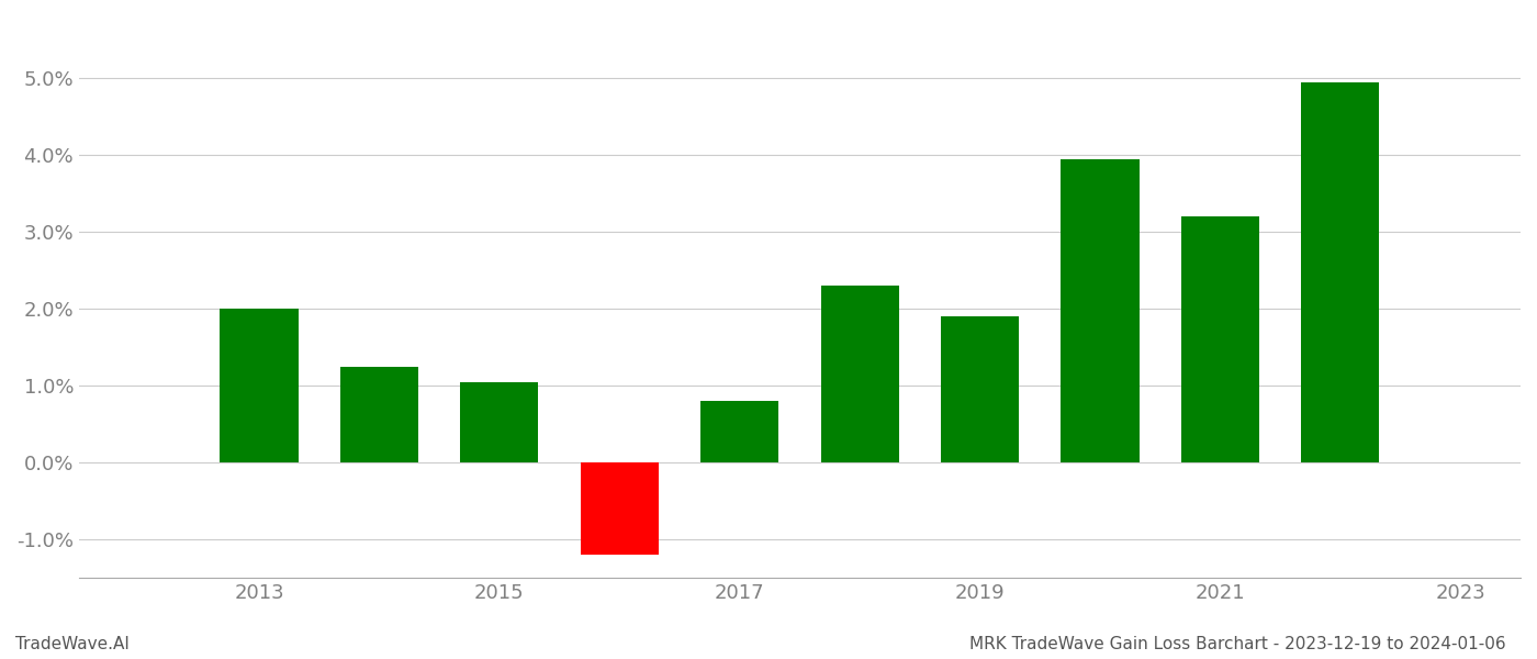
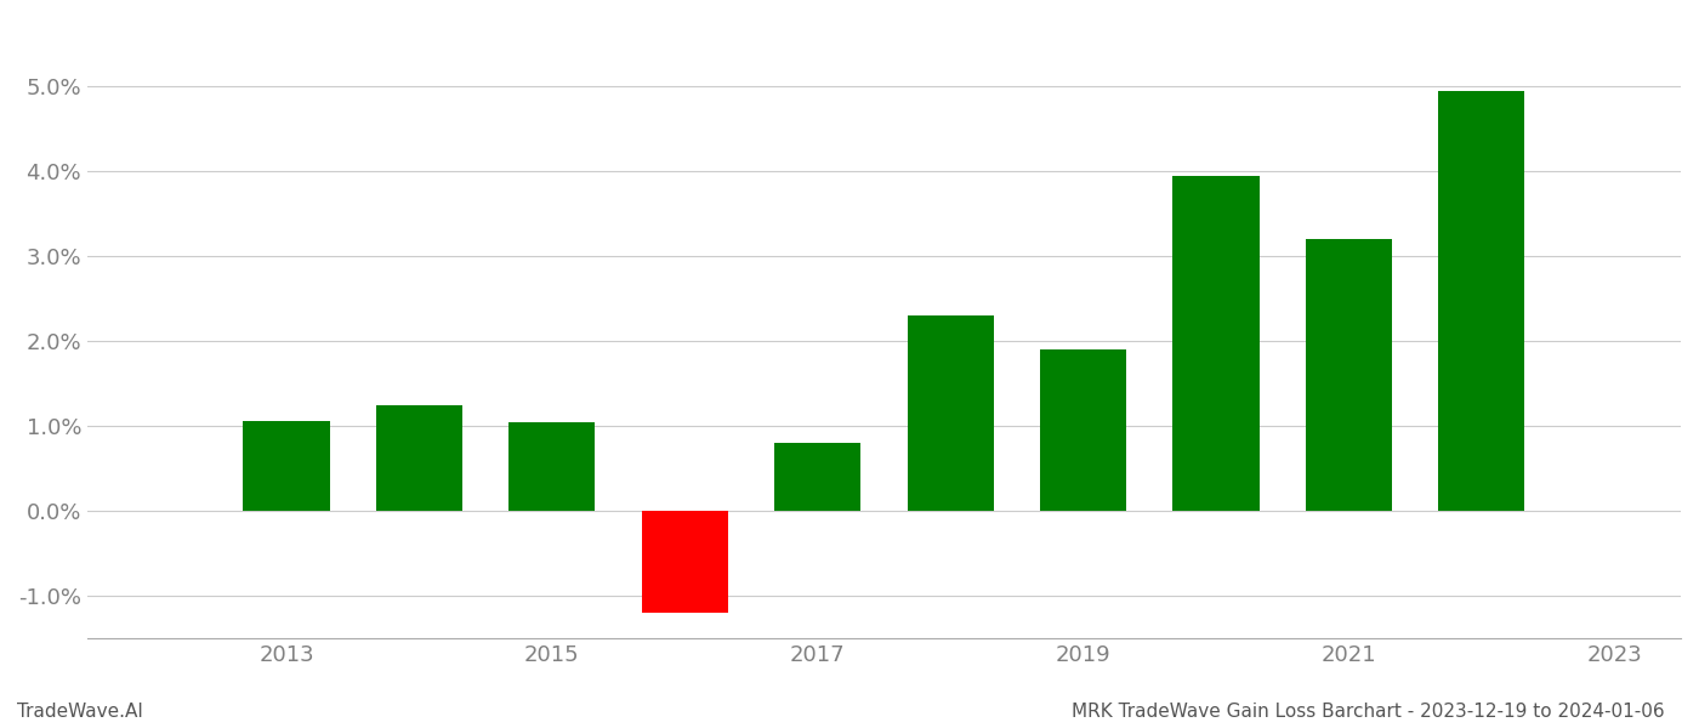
2013: 2.00% -> 1.06%
